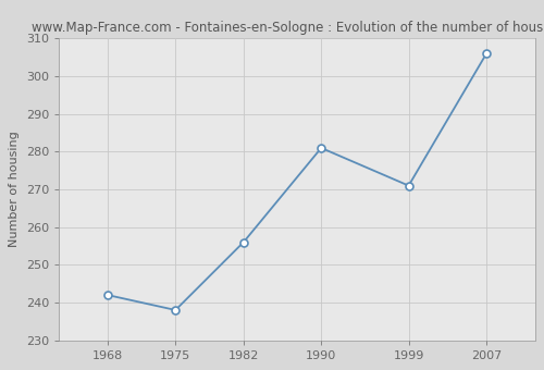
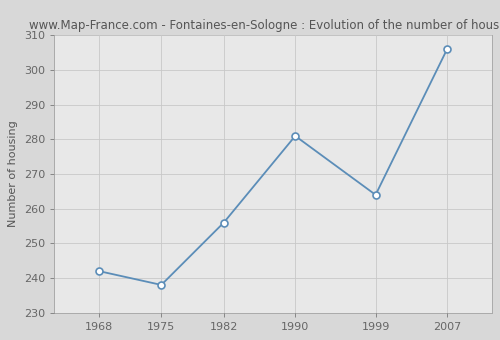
1999: 271 -> 264
